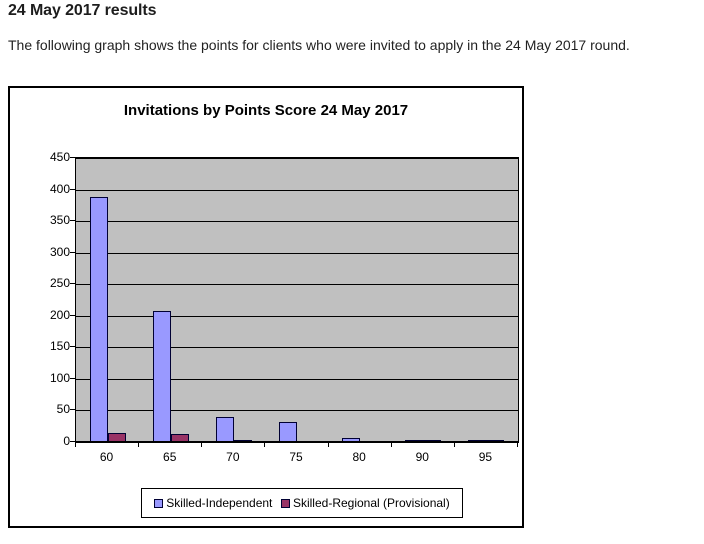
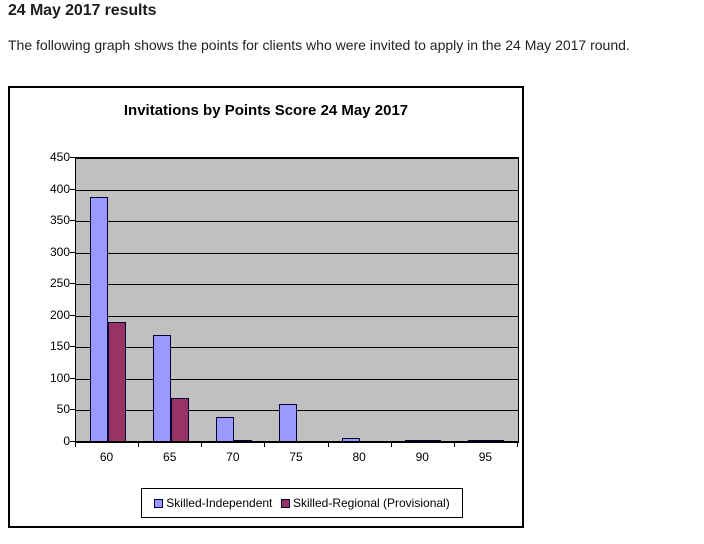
Skilled-Regional (Provisional)/60: 10 -> 190
Skilled-Independent/65: 210 -> 170
Skilled-Regional (Provisional)/65: 10 -> 70
Skilled-Independent/75: 30 -> 60
